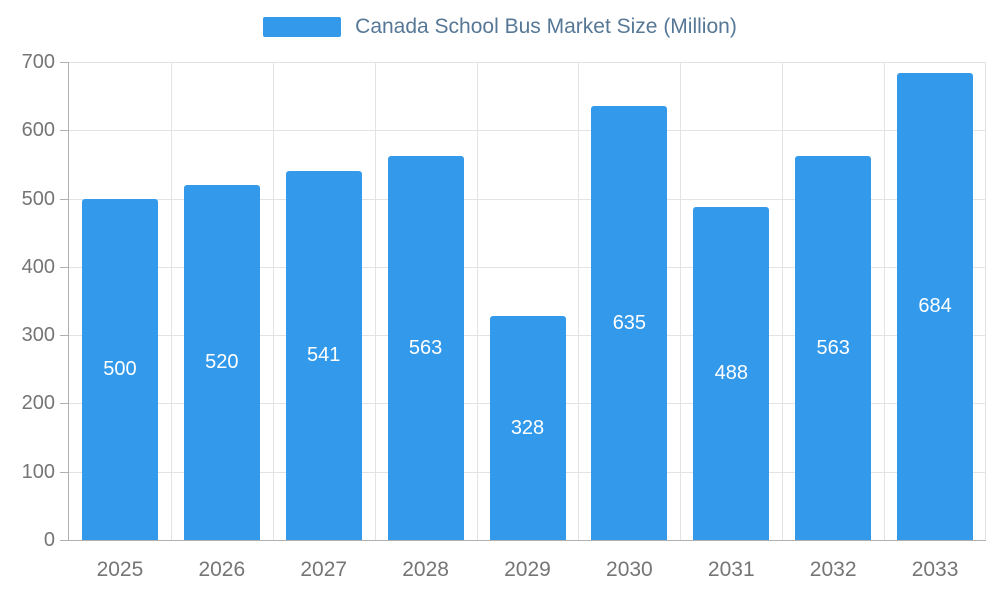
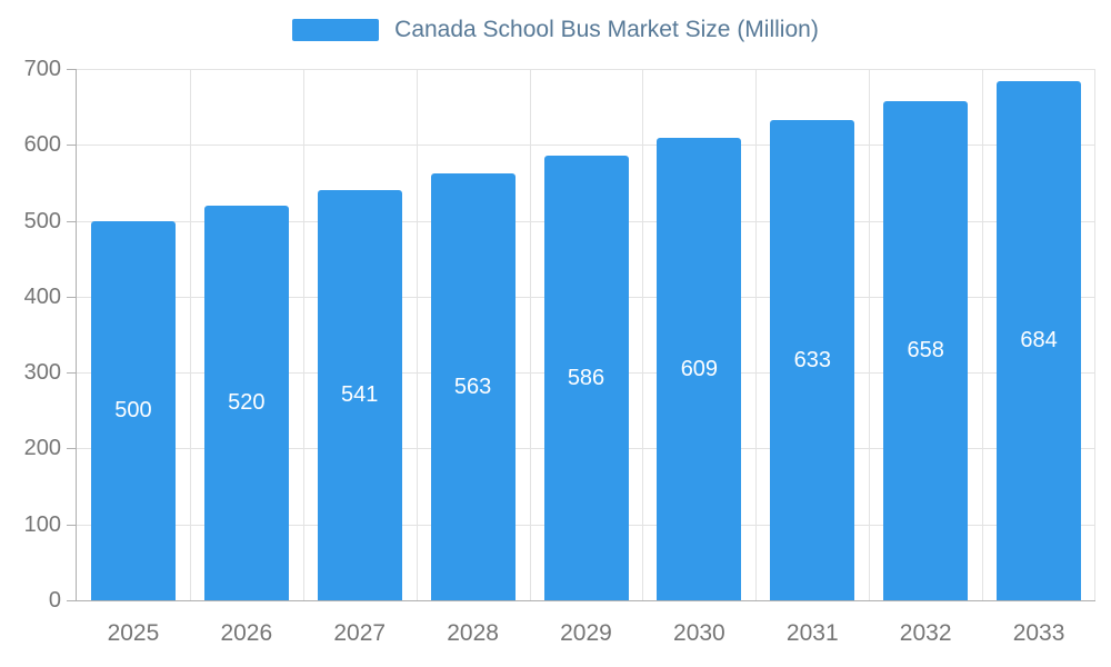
2029: 328 -> 586
2030: 635 -> 609
2031: 488 -> 633
2032: 563 -> 658
